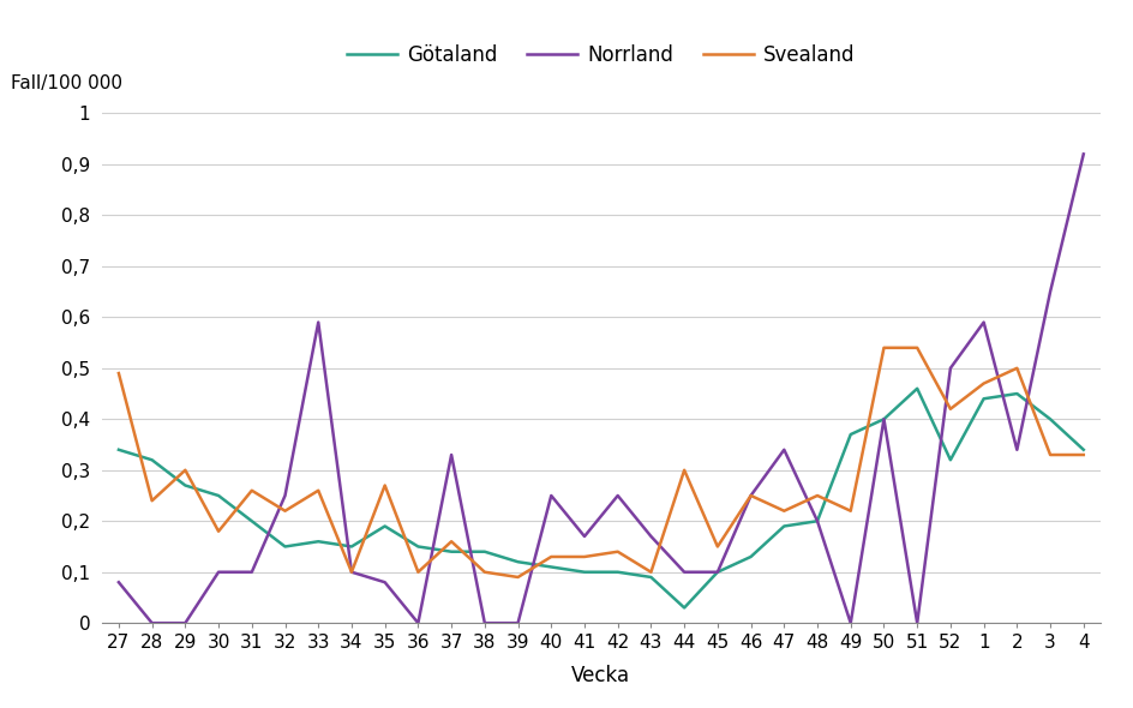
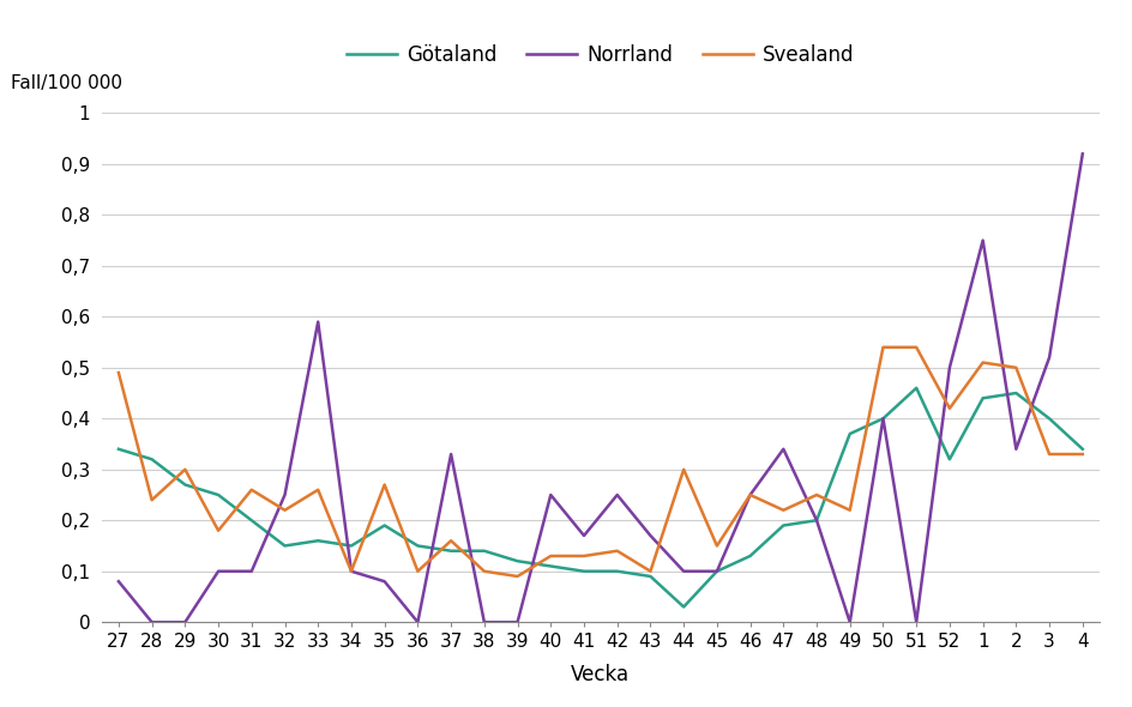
Norrland/1: 0,59 -> 0,75
Svealand/1: 0,47 -> 0,51
Norrland/3: 0,65 -> 0,52
